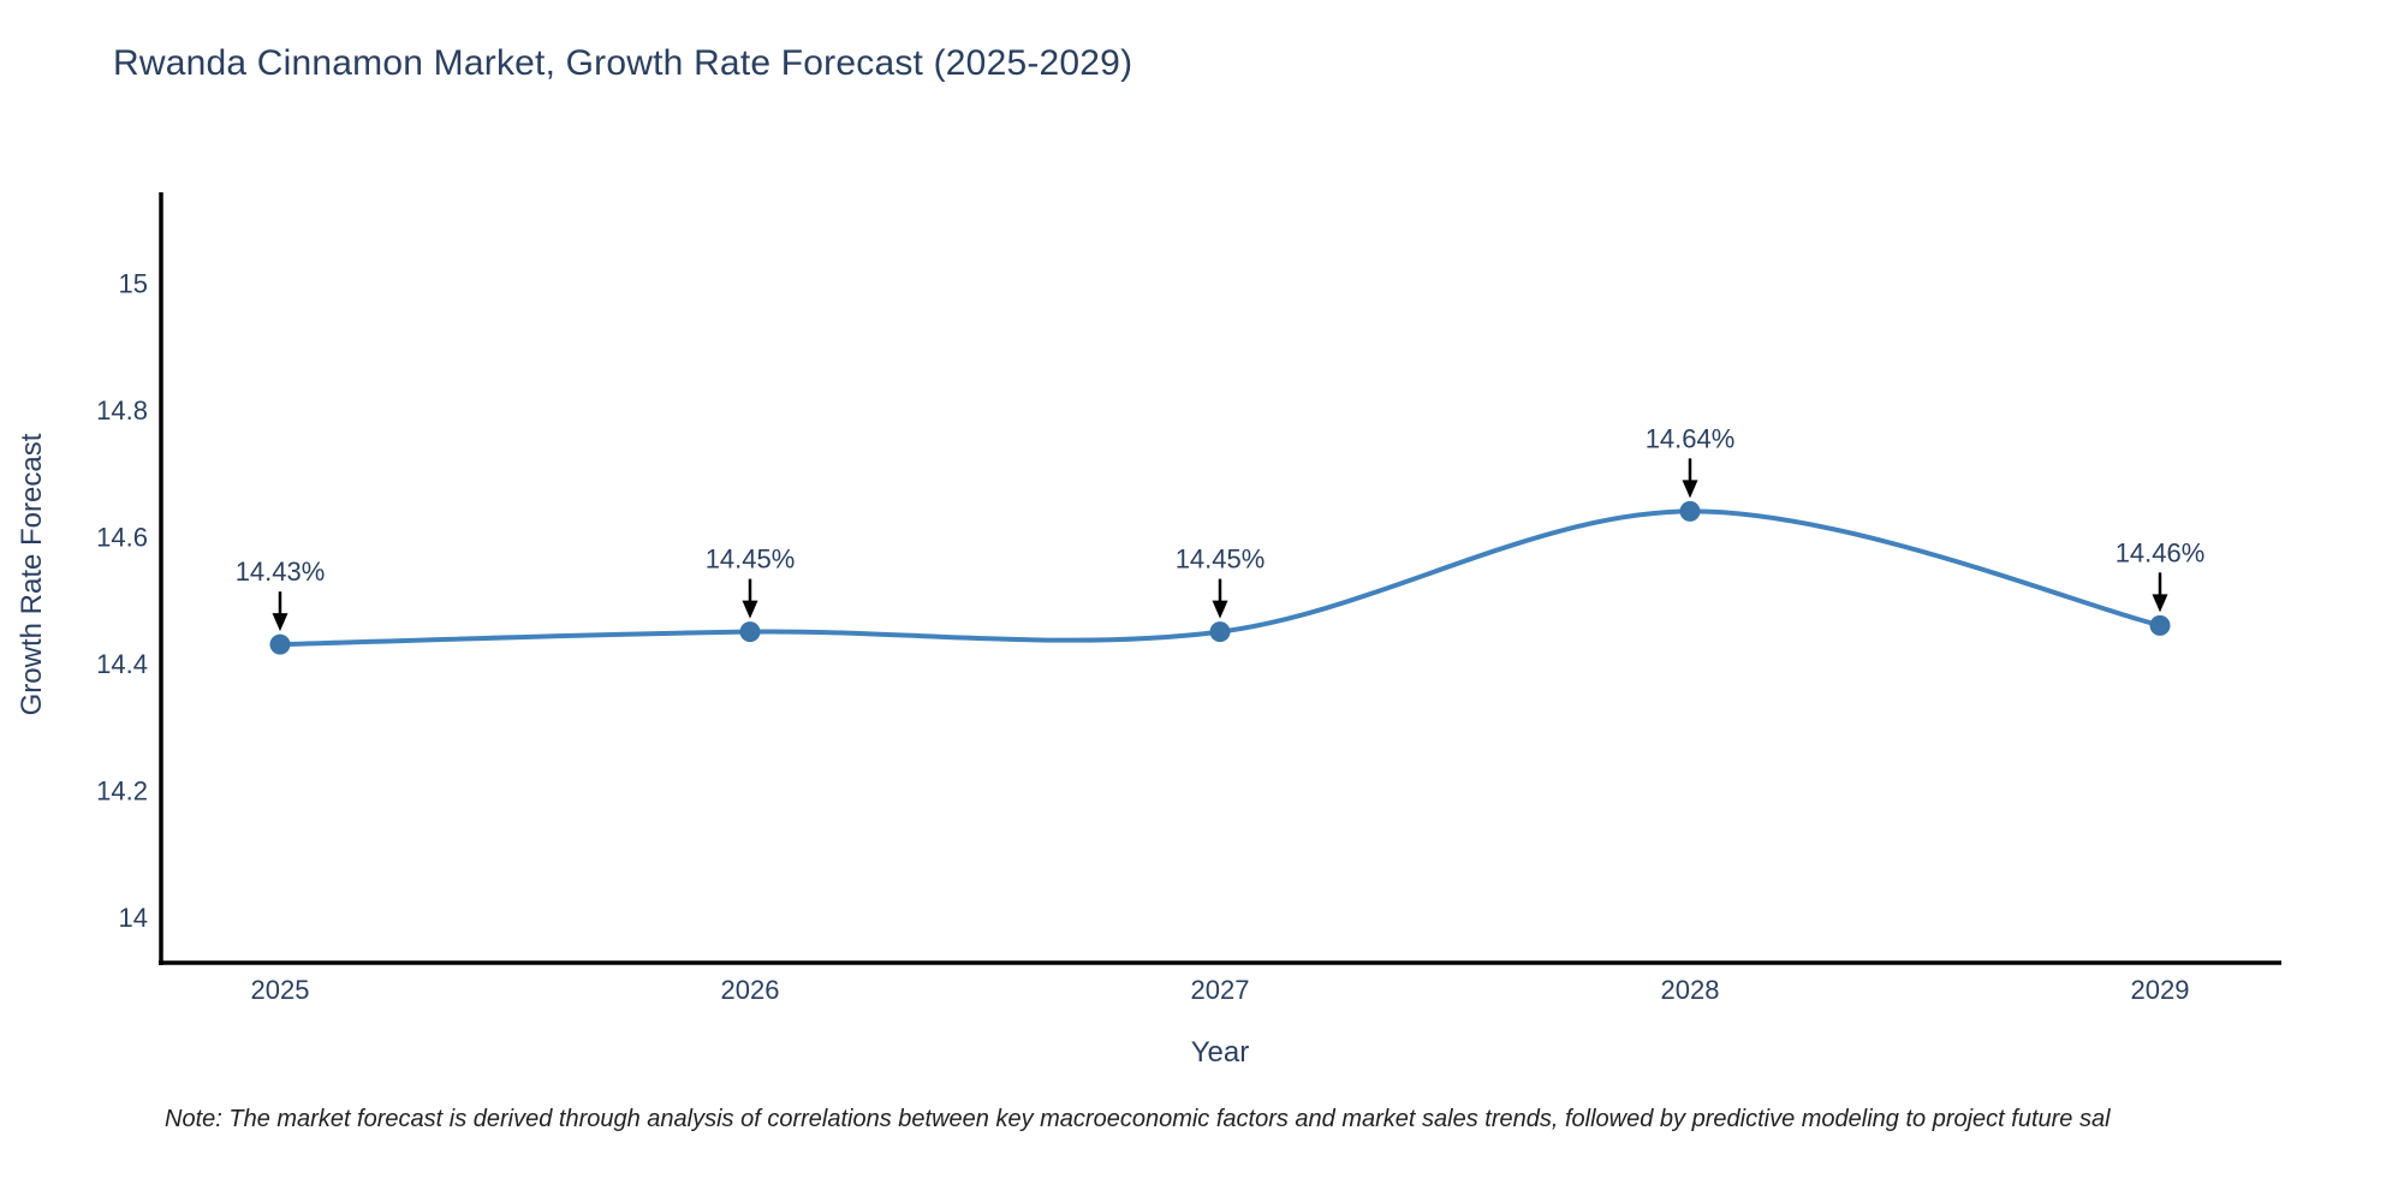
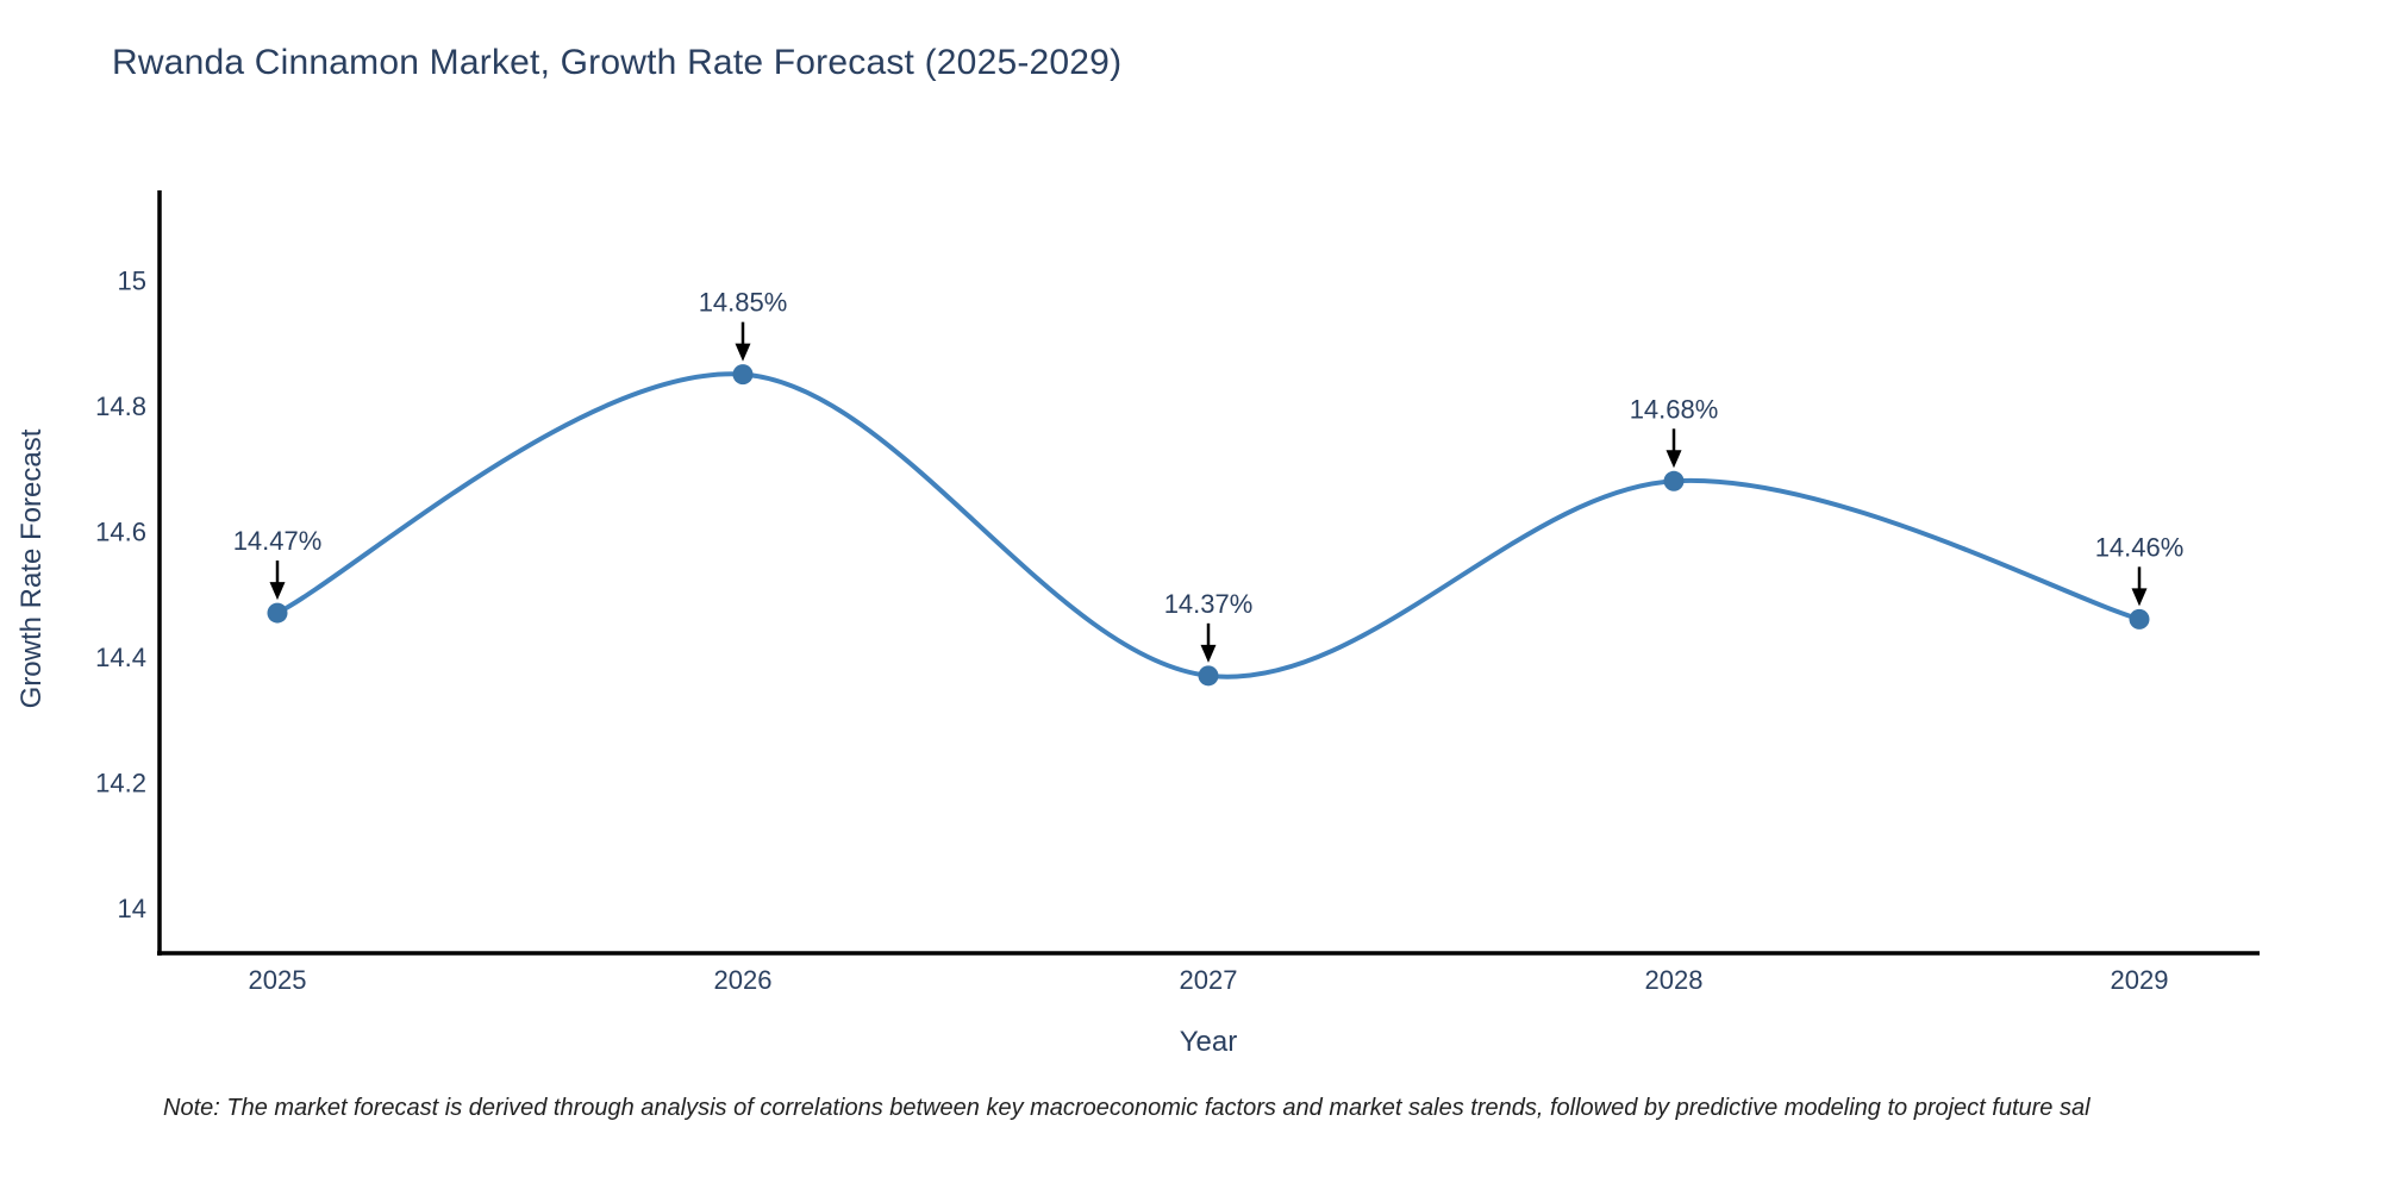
2025: 14.43% -> 14.47%
2026: 14.45% -> 14.85%
2027: 14.45% -> 14.37%
2028: 14.64% -> 14.68%
